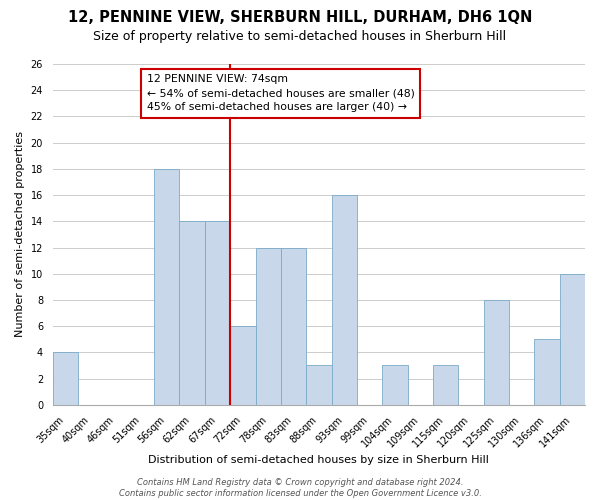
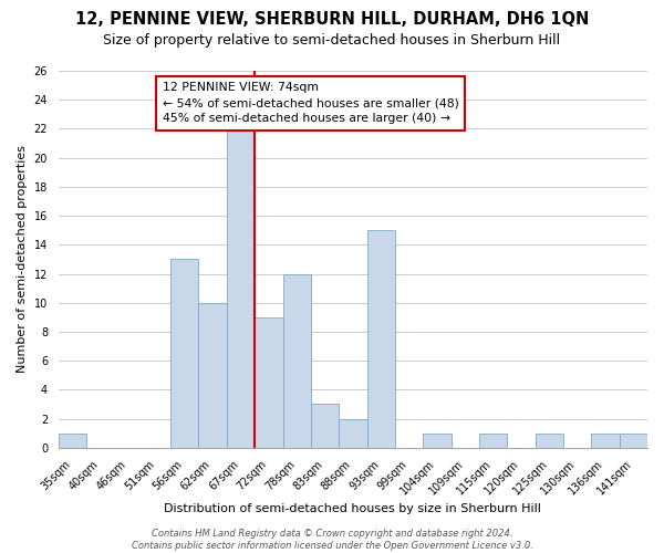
35sqm: 4 -> 1
56sqm: 18 -> 13
62sqm: 14 -> 10
67sqm: 14 -> 22
72sqm: 6 -> 9
83sqm: 12 -> 3
88sqm: 3 -> 2
93sqm: 16 -> 15
104sqm: 3 -> 1
115sqm: 3 -> 1
125sqm: 8 -> 1
136sqm: 5 -> 1
141sqm: 10 -> 1
